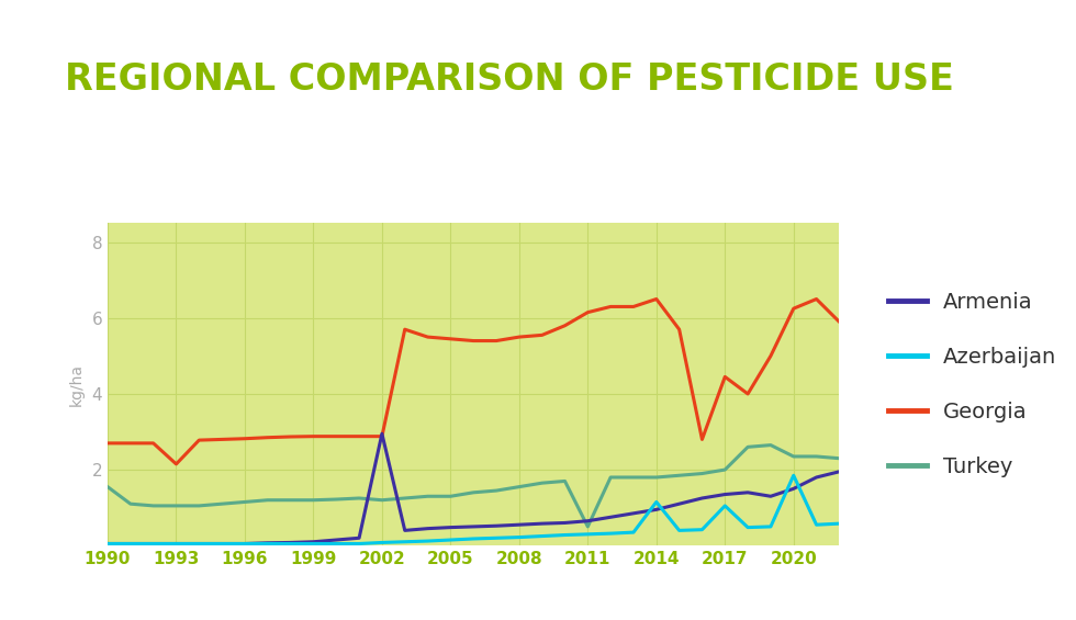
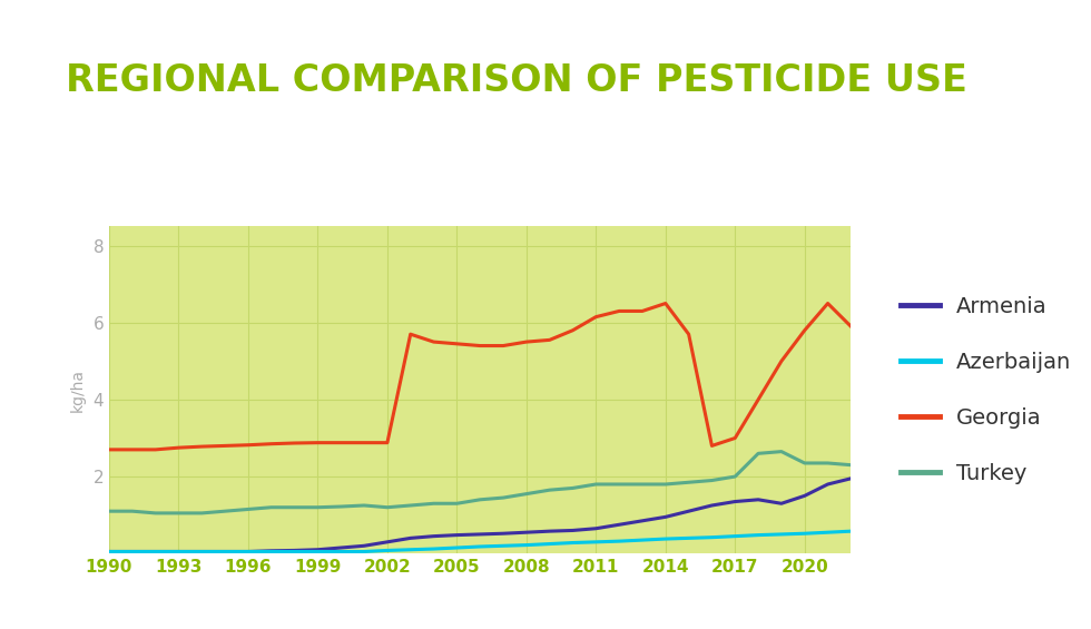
Turkey/1990: 1.55 -> 1.10
Georgia/1993: 2.15 -> 2.75
Armenia/2002: 2.95 -> 0.30
Turkey/2011: 0.50 -> 1.80
Azerbaijan/2014: 1.15 -> 0.38
Azerbaijan/2017: 1.05 -> 0.45
Georgia/2017: 4.45 -> 3.00
Azerbaijan/2020: 1.85 -> 0.52
Georgia/2020: 6.25 -> 5.80
